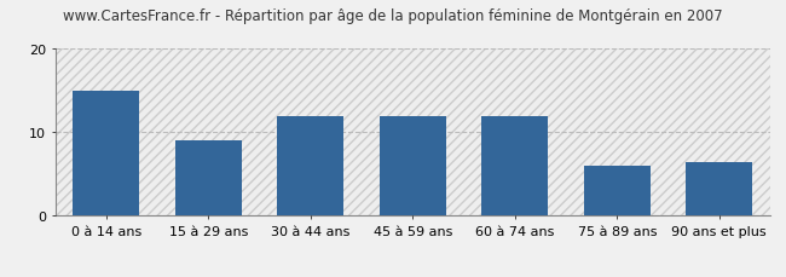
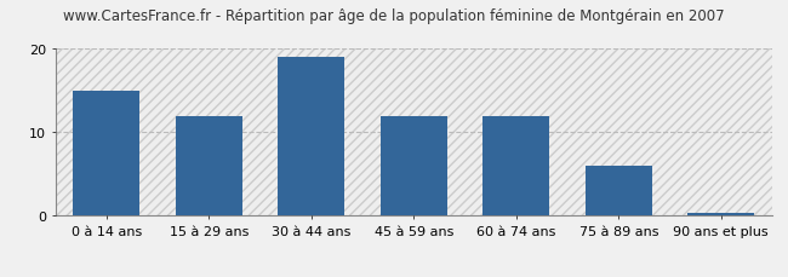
15 à 29 ans: 9.0 -> 12.0
30 à 44 ans: 12.0 -> 19.0
90 ans et plus: 6.4 -> 0.3
